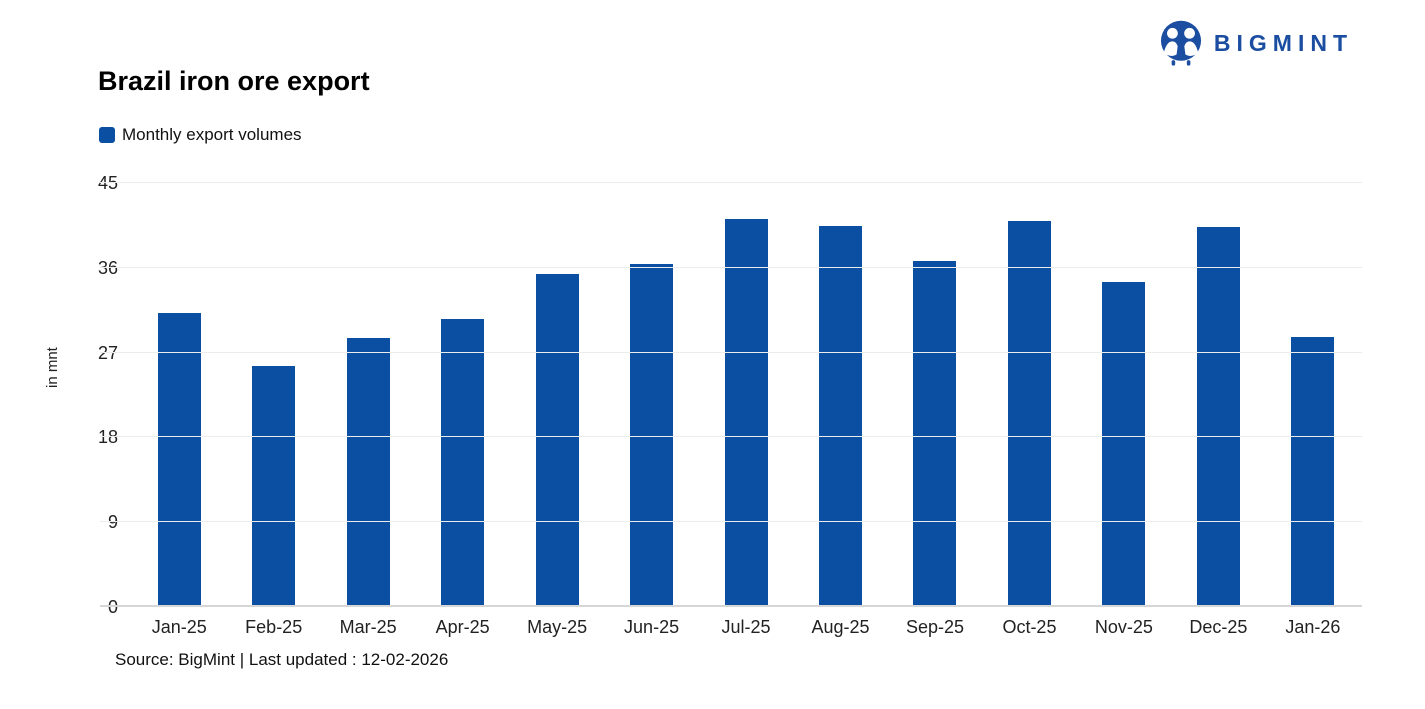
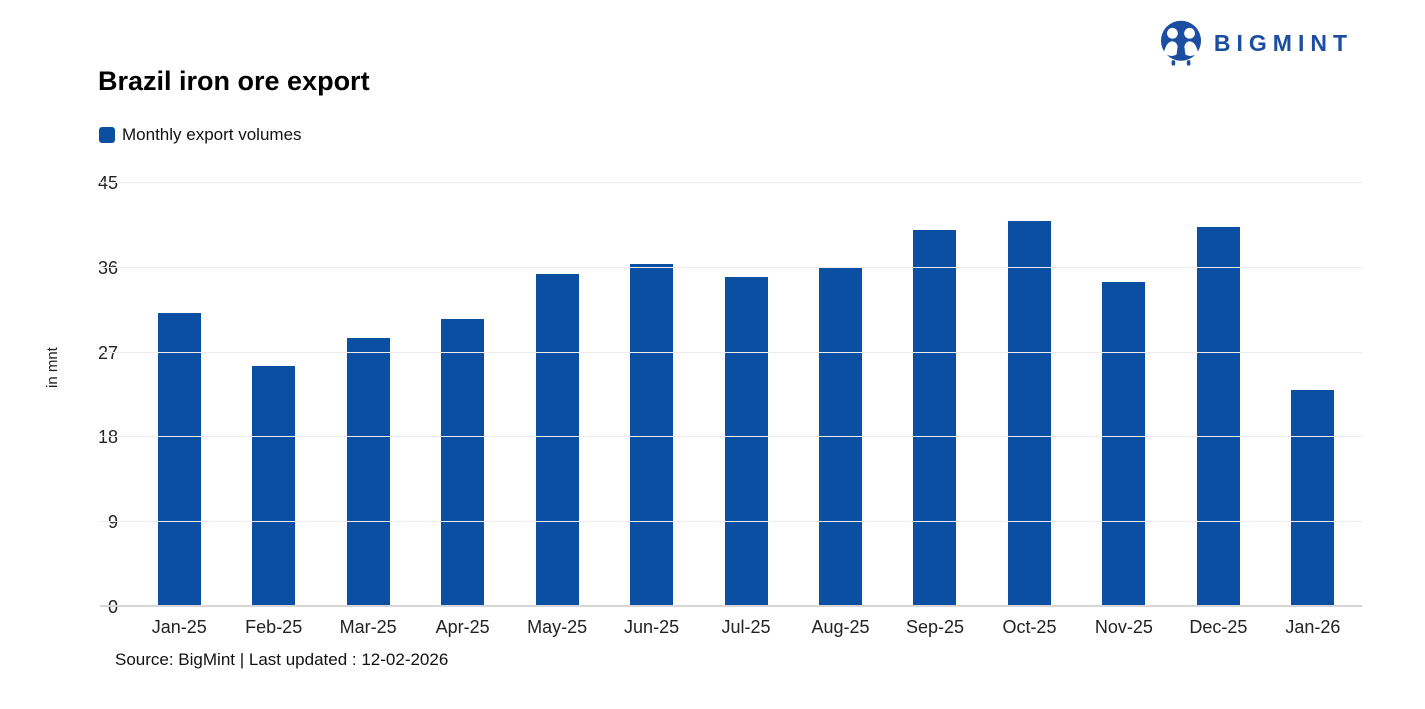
Jul-25: 41 -> 35
Aug-25: 40 -> 36
Sep-25: 37 -> 40
Jan-26: 29 -> 23
